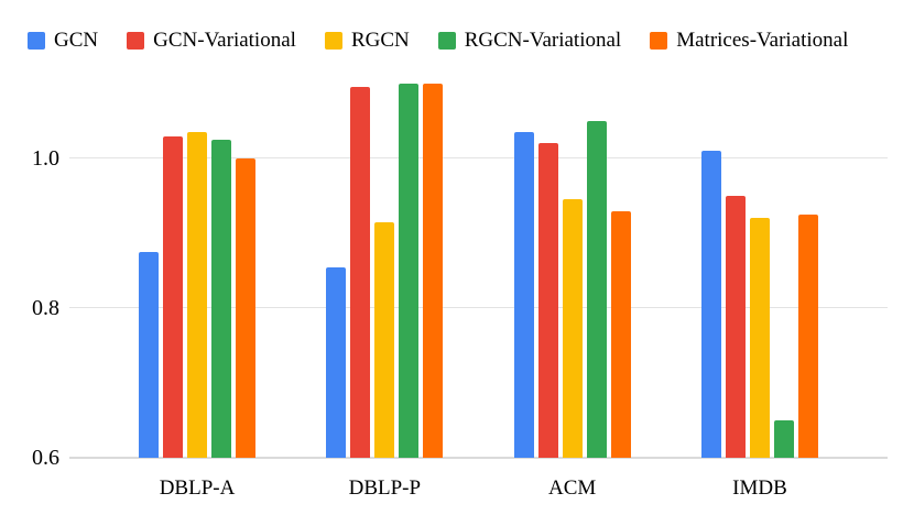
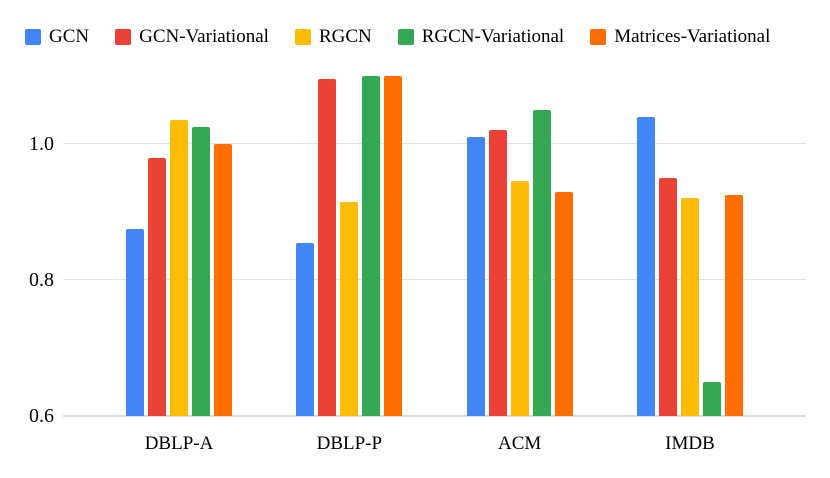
GCN-Variational/DBLP-A: 1.03 -> 0.98
GCN/ACM: 1.03 -> 1.01
GCN/IMDB: 1.01 -> 1.04
